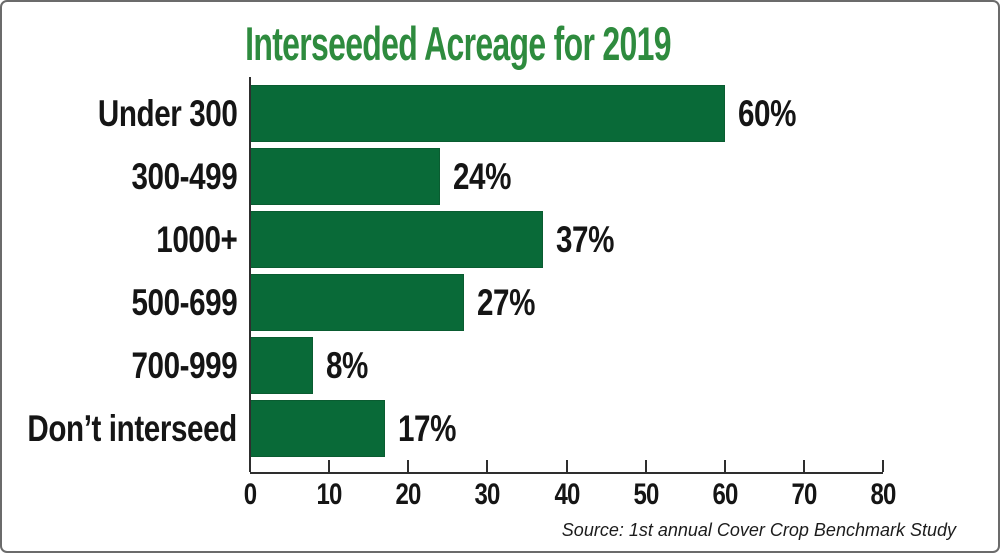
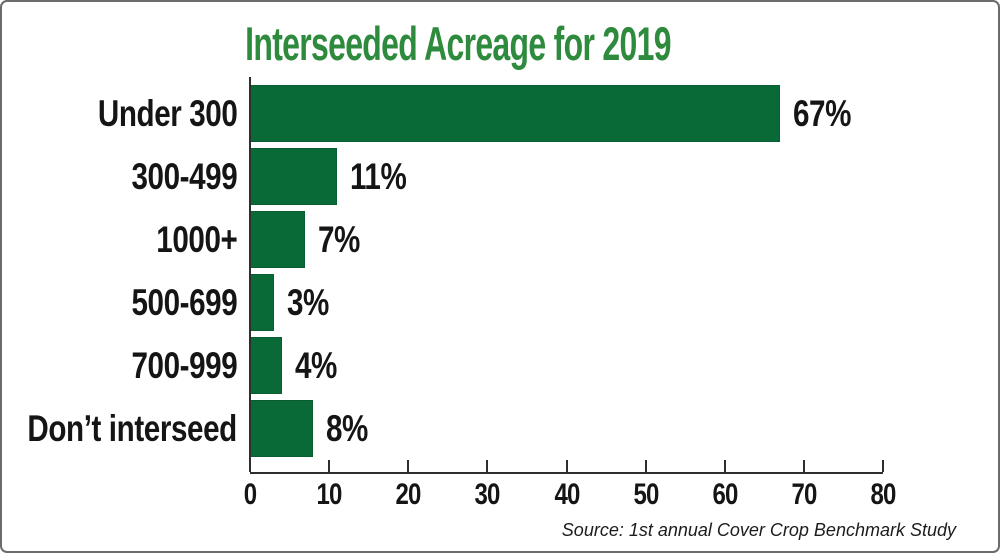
Under 300: 60% -> 67%
300-499: 24% -> 11%
1000+: 37% -> 7%
500-699: 27% -> 3%
700-999: 8% -> 4%
Don’t interseed: 17% -> 8%
